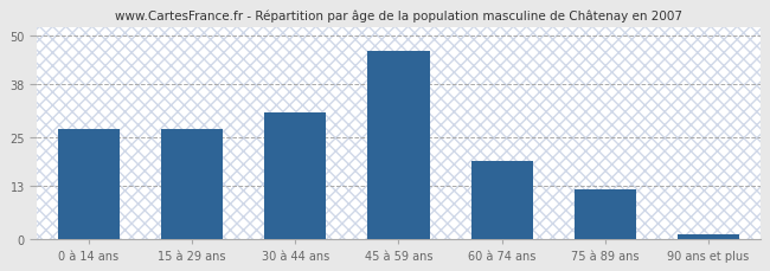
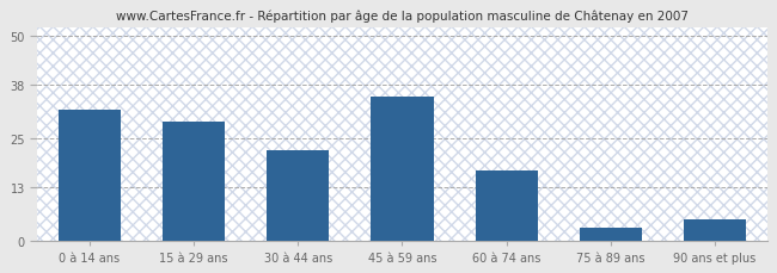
0 à 14 ans: 27 -> 32
15 à 29 ans: 27 -> 29
30 à 44 ans: 31 -> 22
45 à 59 ans: 46 -> 35
60 à 74 ans: 19 -> 17
75 à 89 ans: 12 -> 3
90 ans et plus: 1 -> 5
